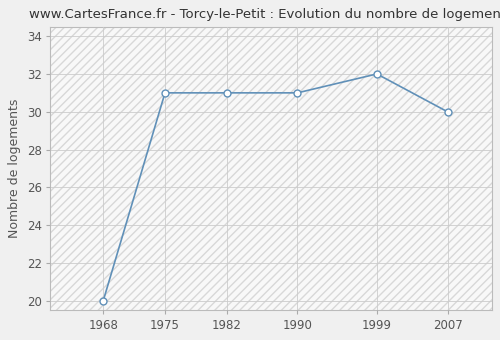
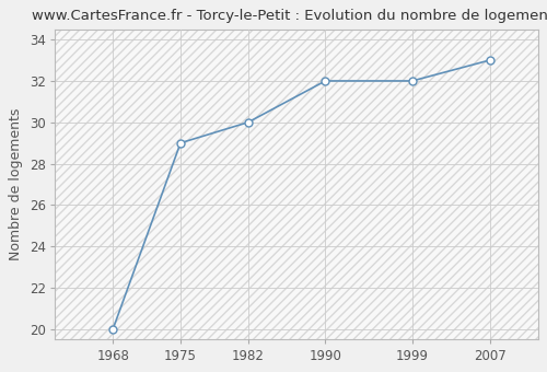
1975: 31 -> 29
1982: 31 -> 30
1990: 31 -> 32
2007: 30 -> 33
